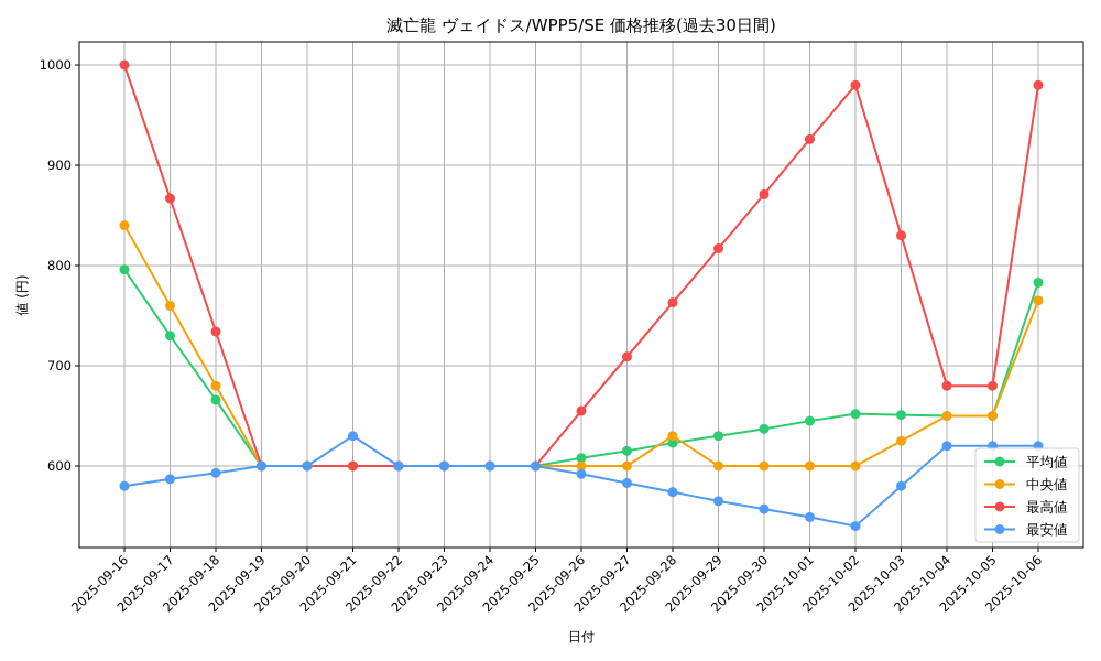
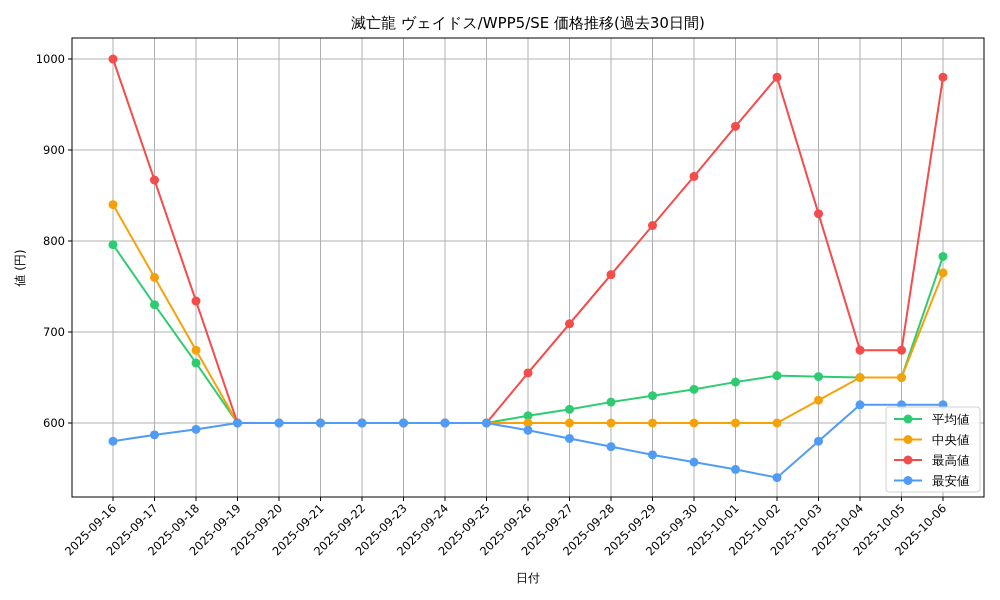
最安値/2025-09-21: 630 -> 600
中央値/2025-09-28: 630 -> 600
